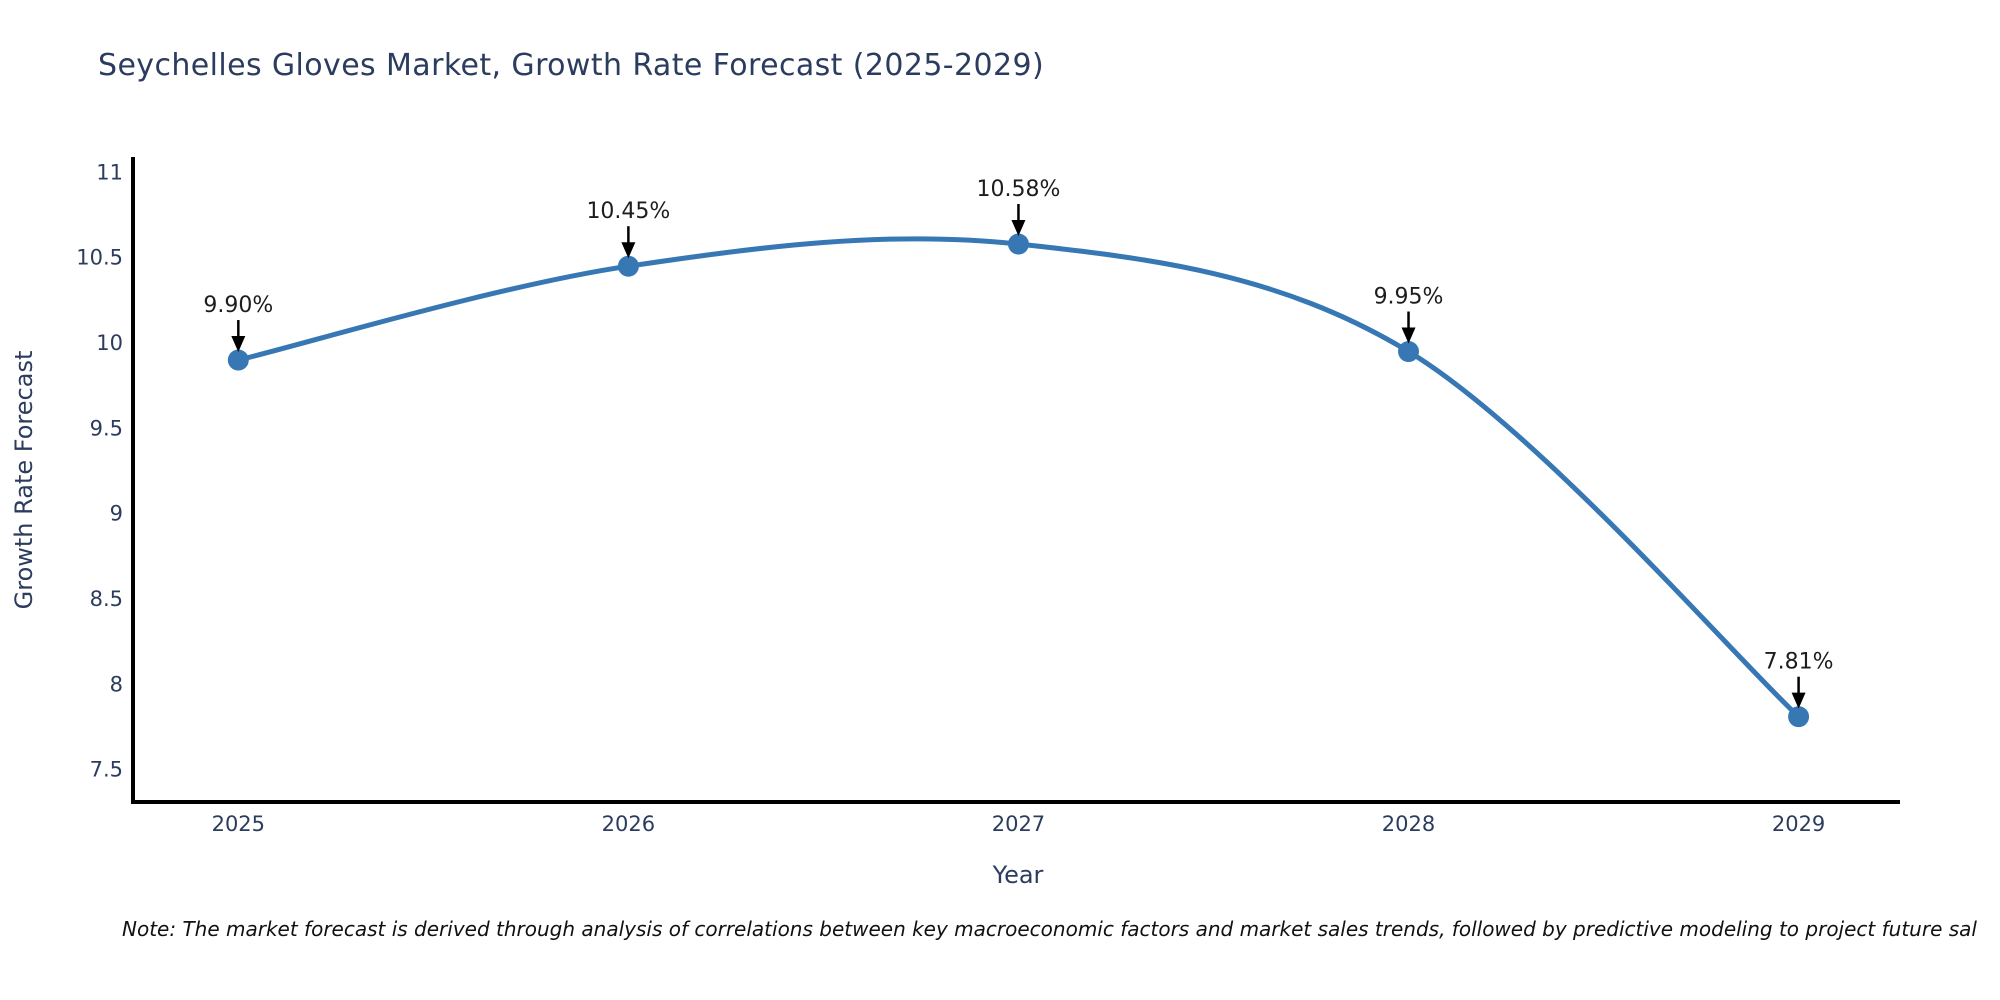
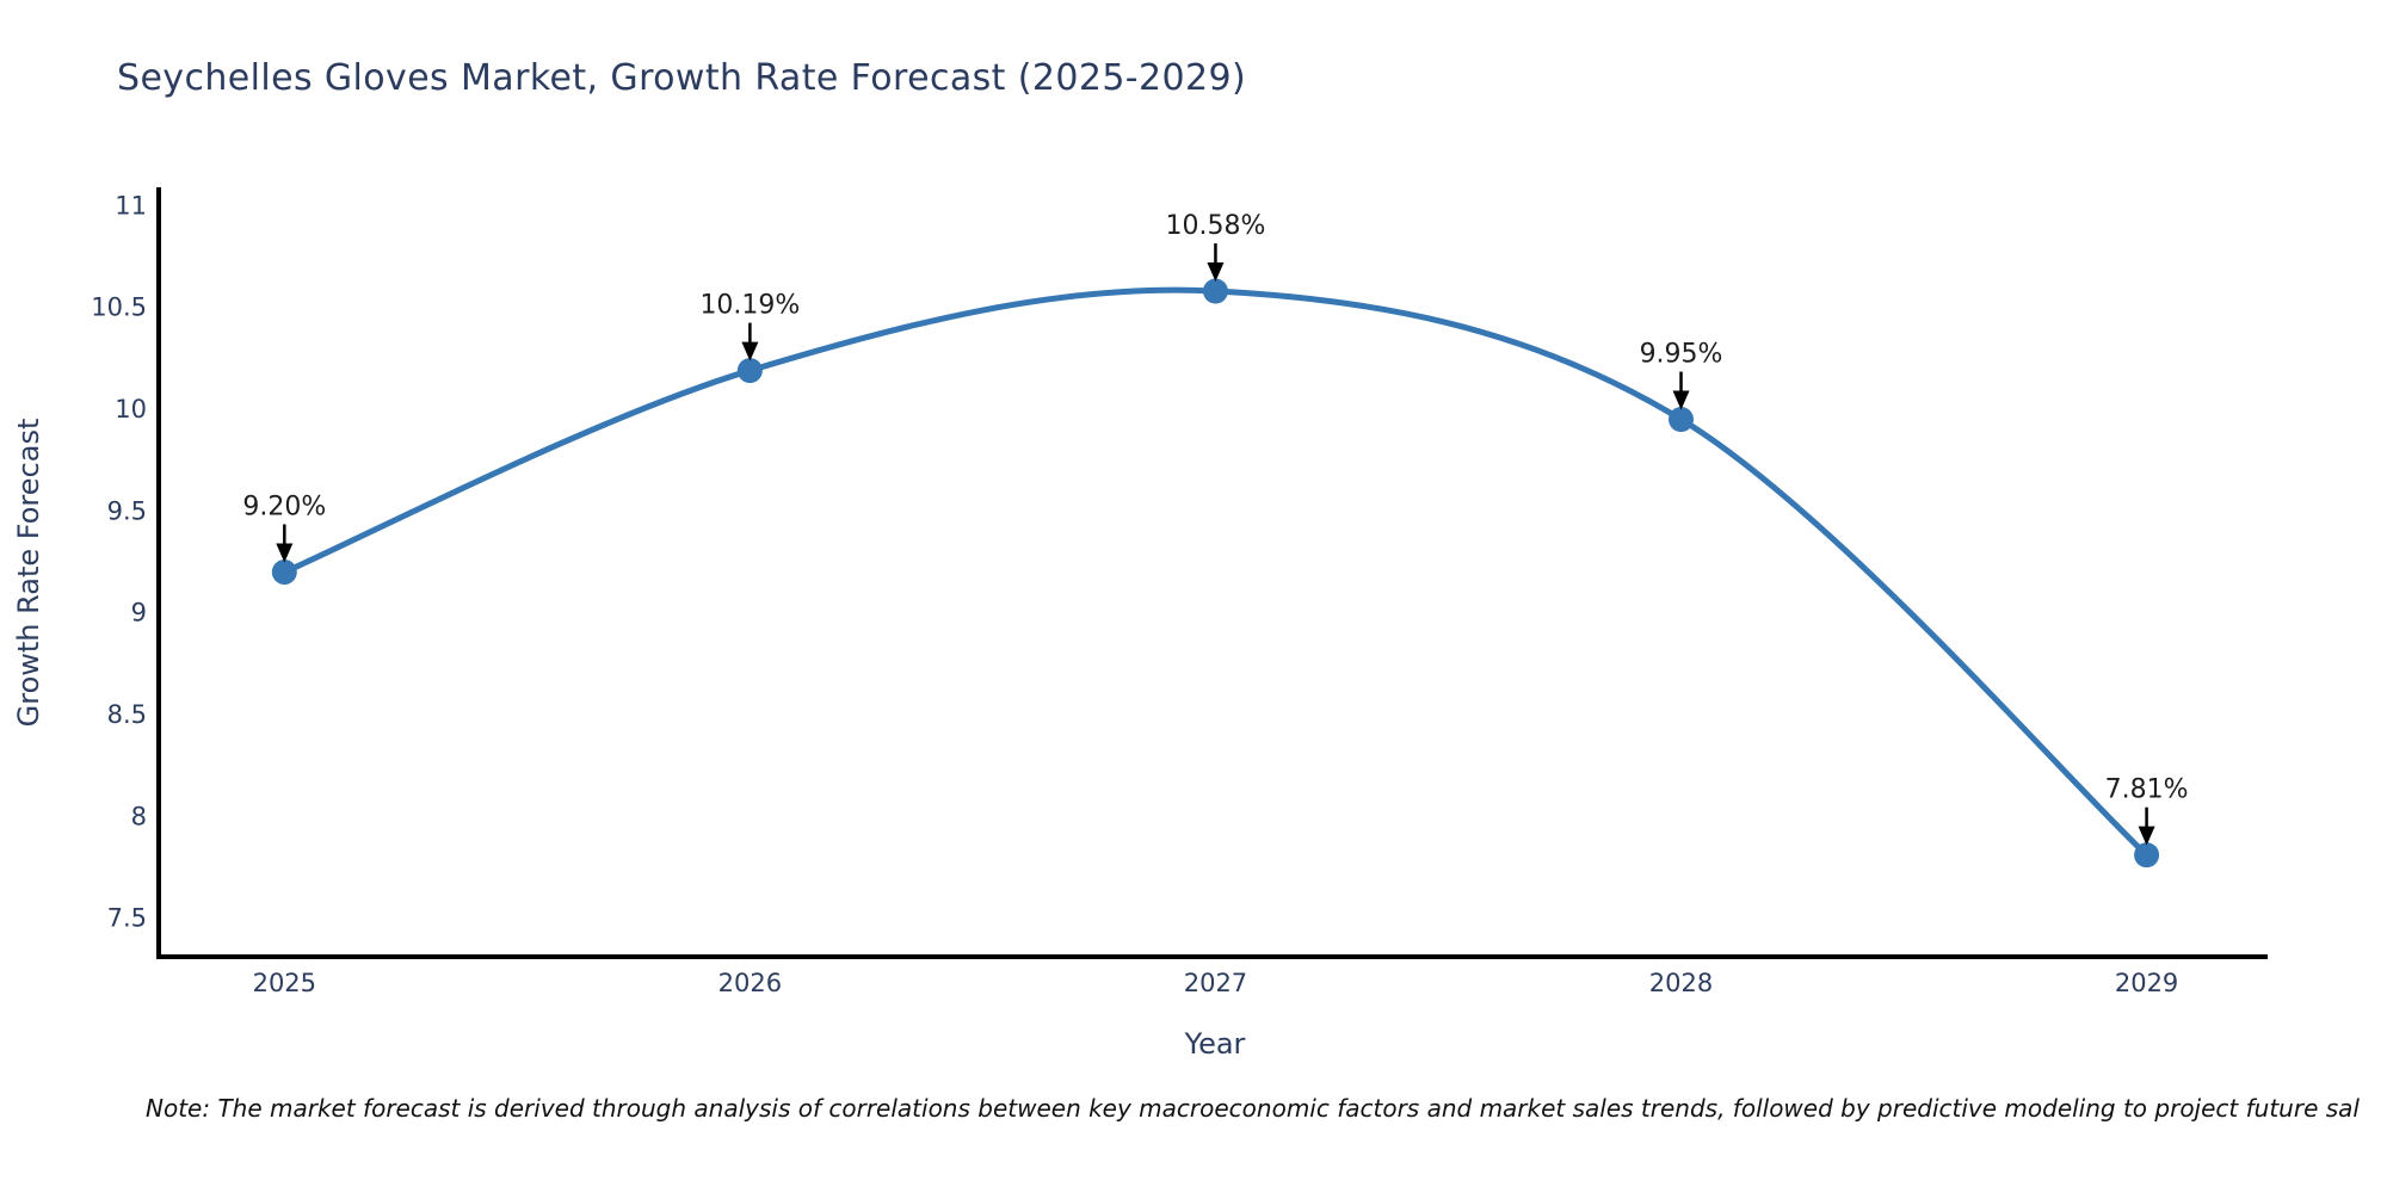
2025: 9.90% -> 9.20%
2026: 10.45% -> 10.19%
